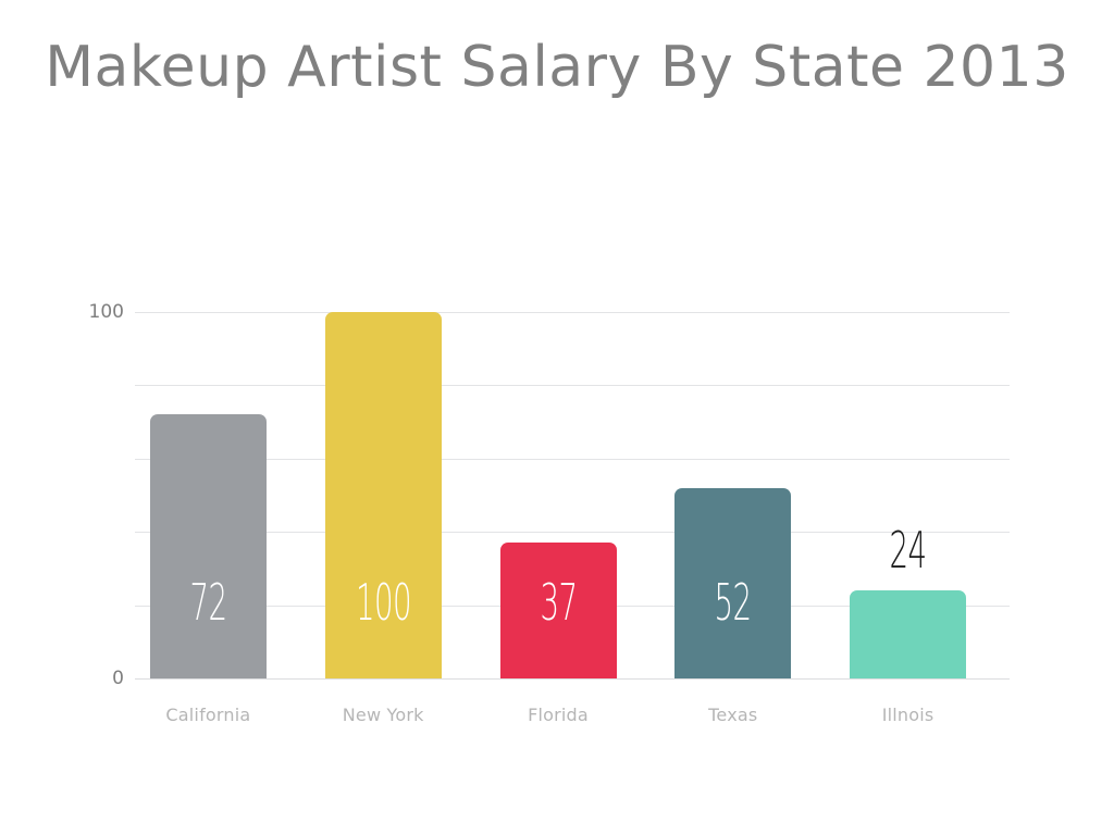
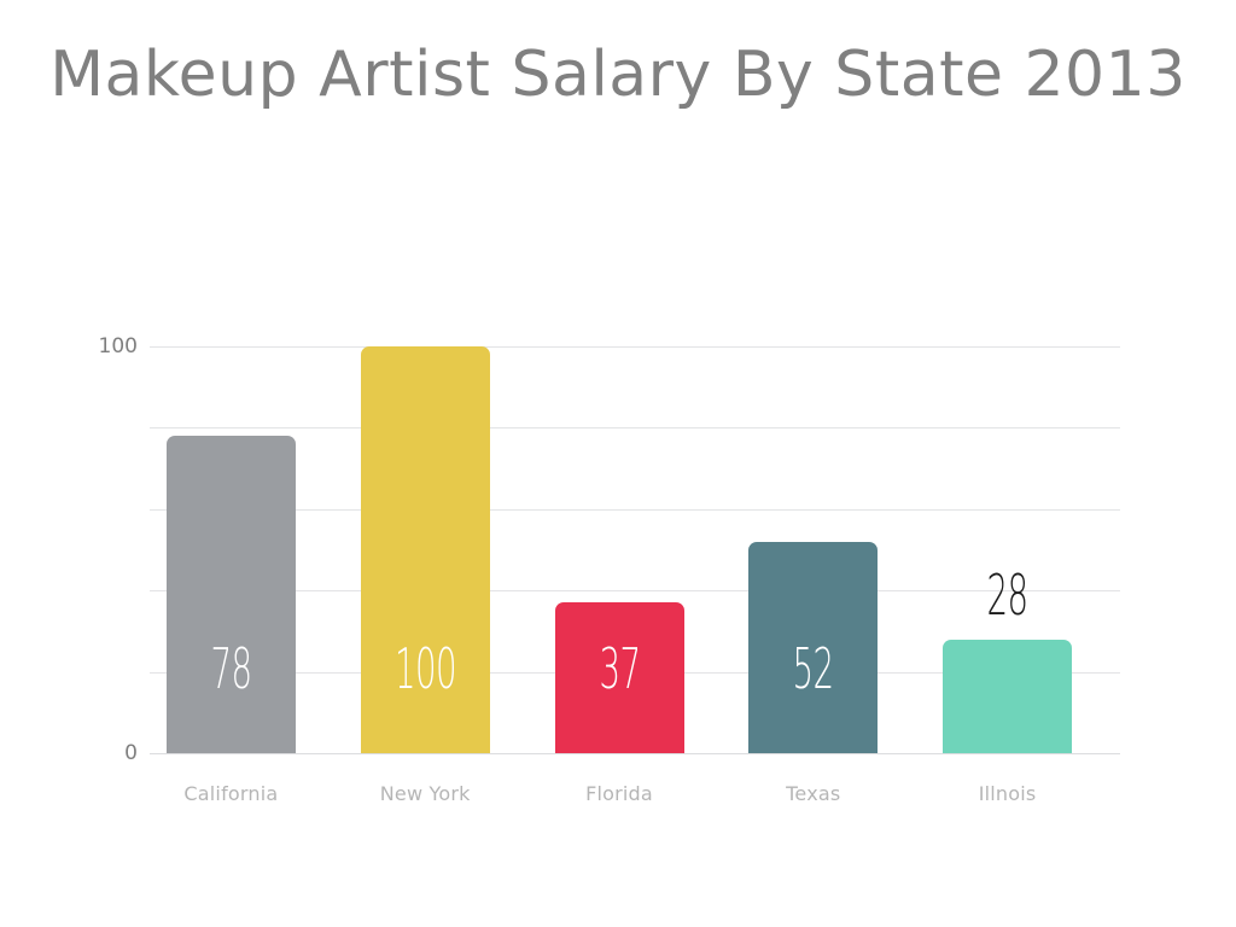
California: 72 -> 78
Illnois: 24 -> 28
